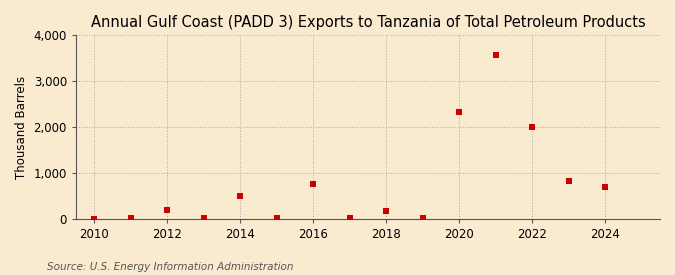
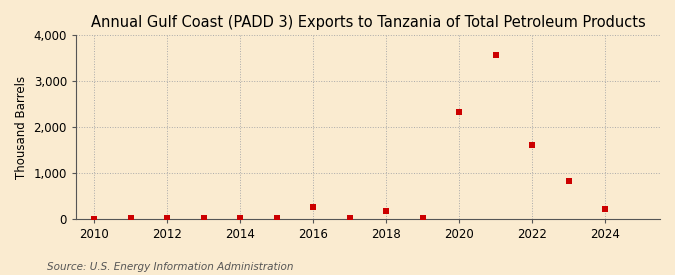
2012: 200 -> 20
2014: 500 -> 20
2016: 750 -> 250
2022: 2,000 -> 1,600
2024: 700 -> 210
